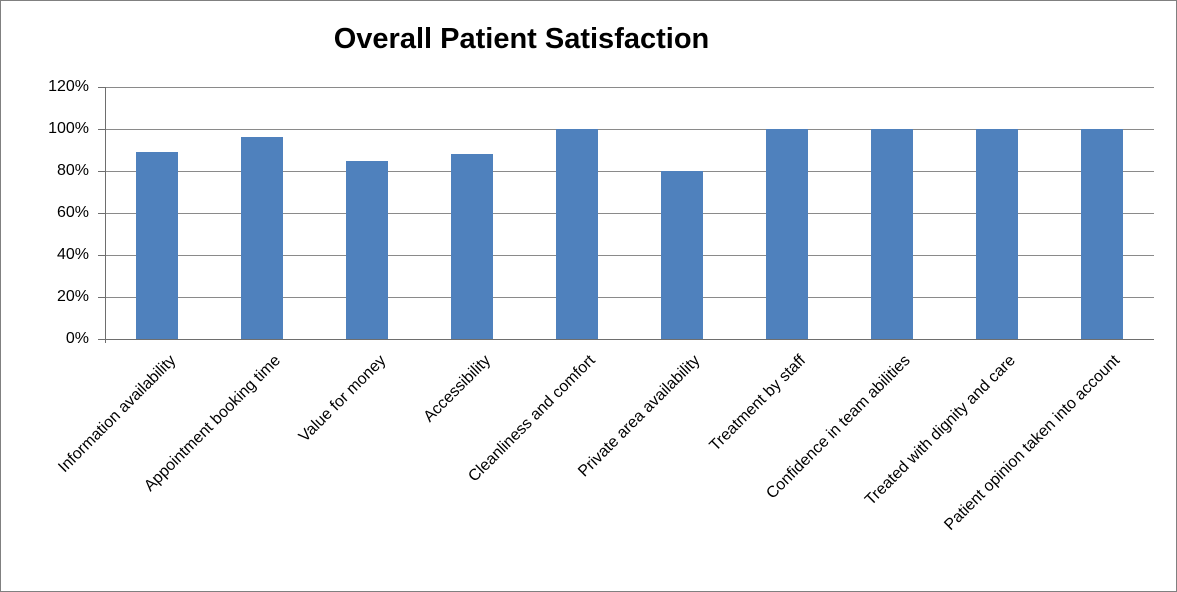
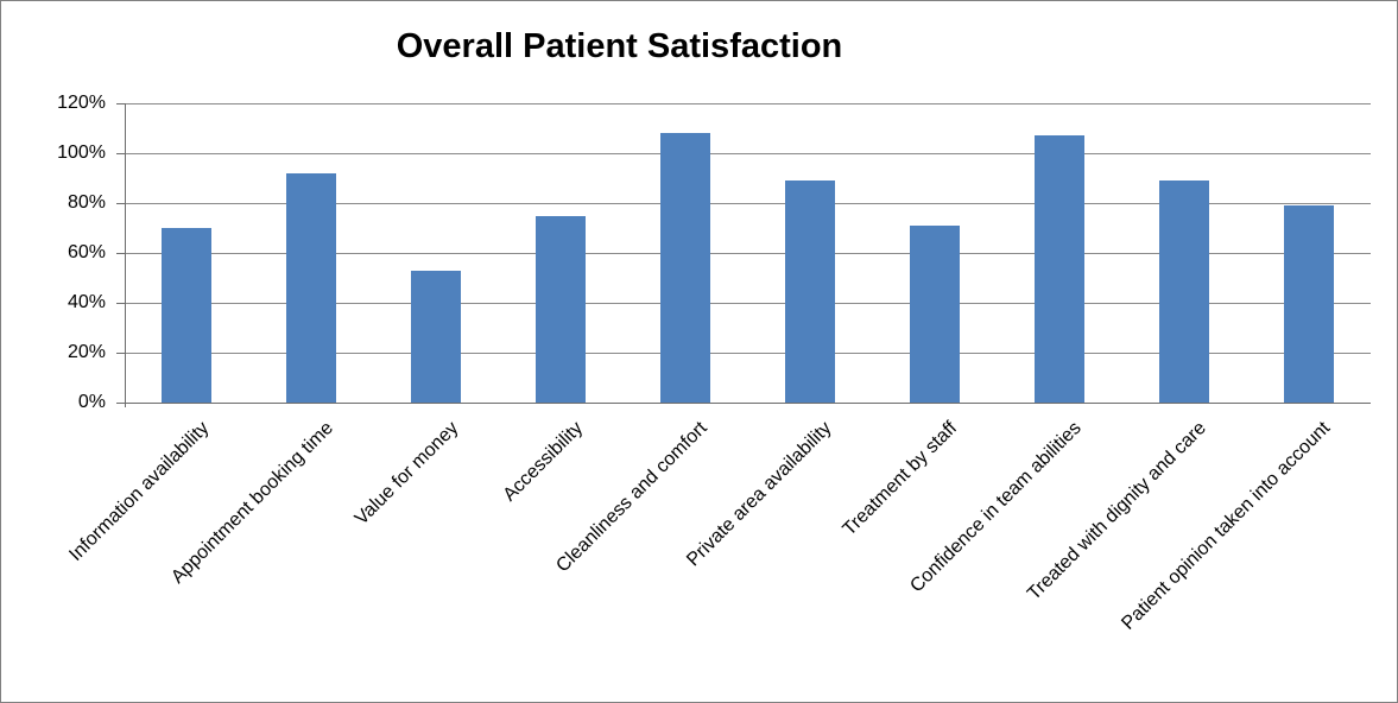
Information availability: 89% -> 70%
Appointment booking time: 96% -> 92%
Value for money: 85% -> 53%
Accessibility: 88% -> 75%
Cleanliness and comfort: 100% -> 108%
Private area availability: 80% -> 89%
Treatment by staff: 100% -> 71%
Confidence in team abilities: 100% -> 107%
Treated with dignity and care: 100% -> 89%
Patient opinion taken into account: 100% -> 79%
